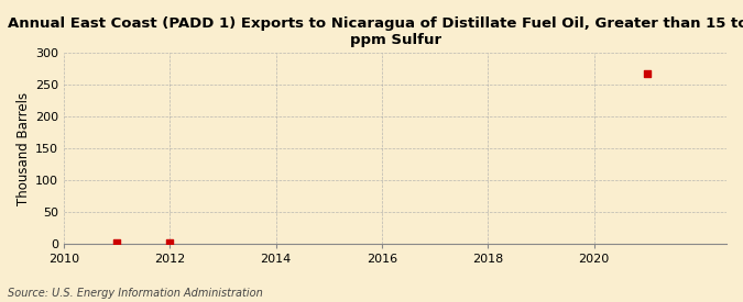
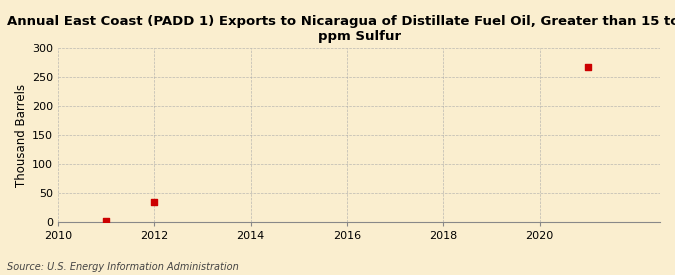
2012: 2 -> 34
